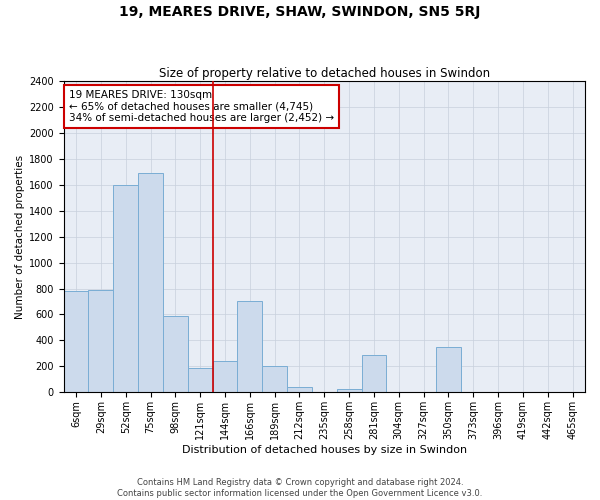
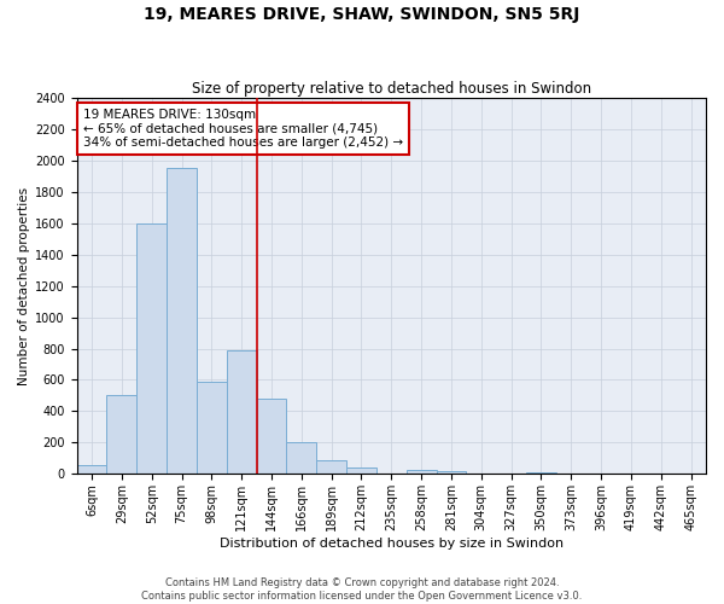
6sqm: 780 -> 60
29sqm: 790 -> 500
75sqm: 1690 -> 1950
121sqm: 190 -> 790
144sqm: 240 -> 480
166sqm: 700 -> 200
189sqm: 200 -> 90
281sqm: 290 -> 20
350sqm: 350 -> 10
